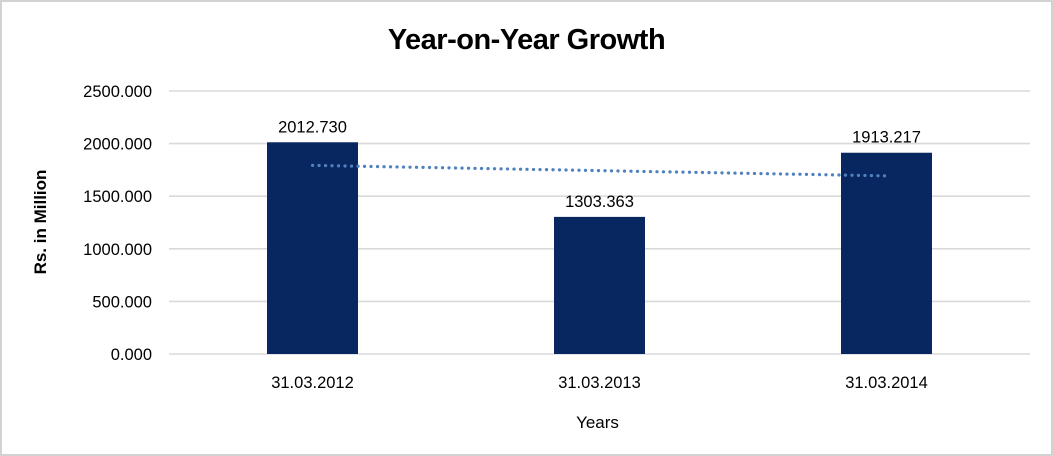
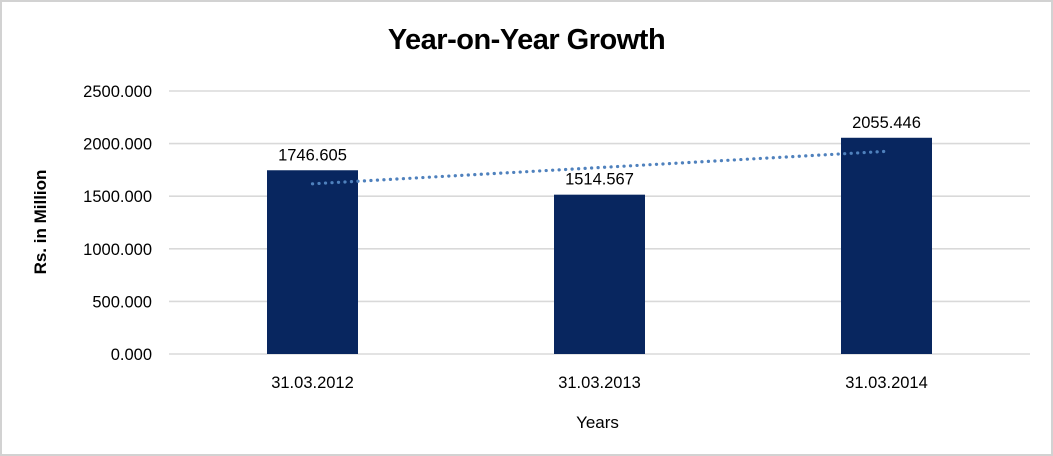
31.03.2012: 2012.730 -> 1746.605
31.03.2013: 1303.363 -> 1514.567
31.03.2014: 1913.217 -> 2055.446
